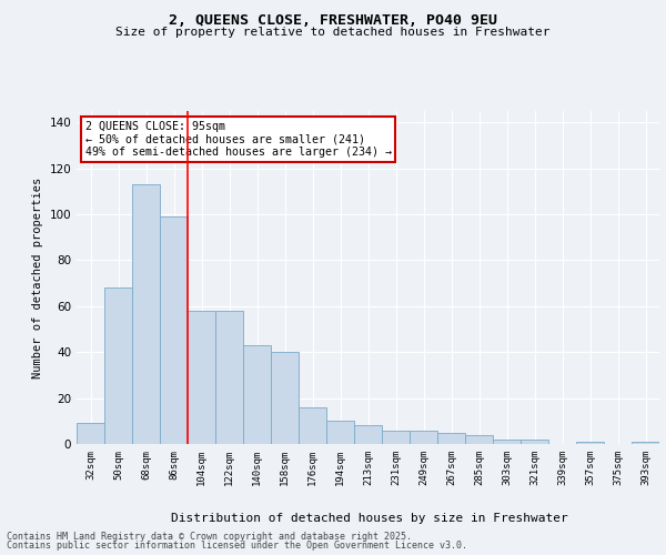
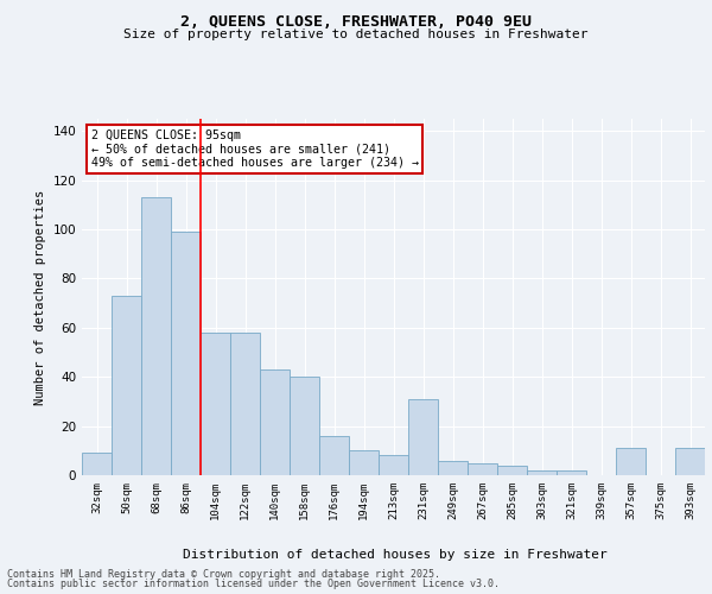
50sqm: 68 -> 73
231sqm: 6 -> 31
357sqm: 1 -> 11
393sqm: 1 -> 11
